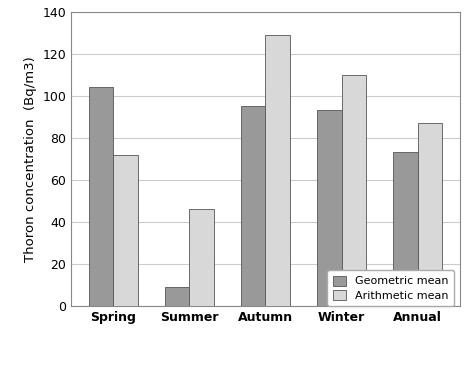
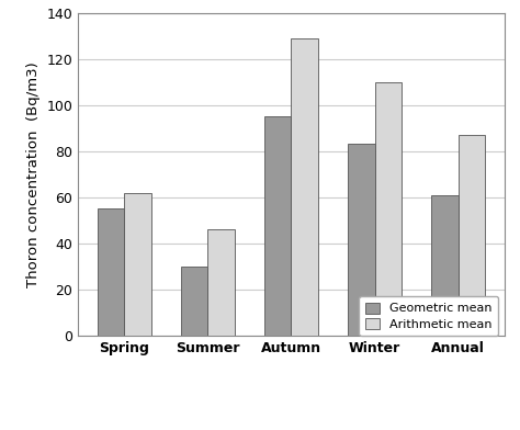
Geometric mean/Spring: 104 -> 55
Arithmetic mean/Spring: 72 -> 62
Geometric mean/Summer: 9 -> 30
Geometric mean/Winter: 93 -> 83
Geometric mean/Annual: 73 -> 61
